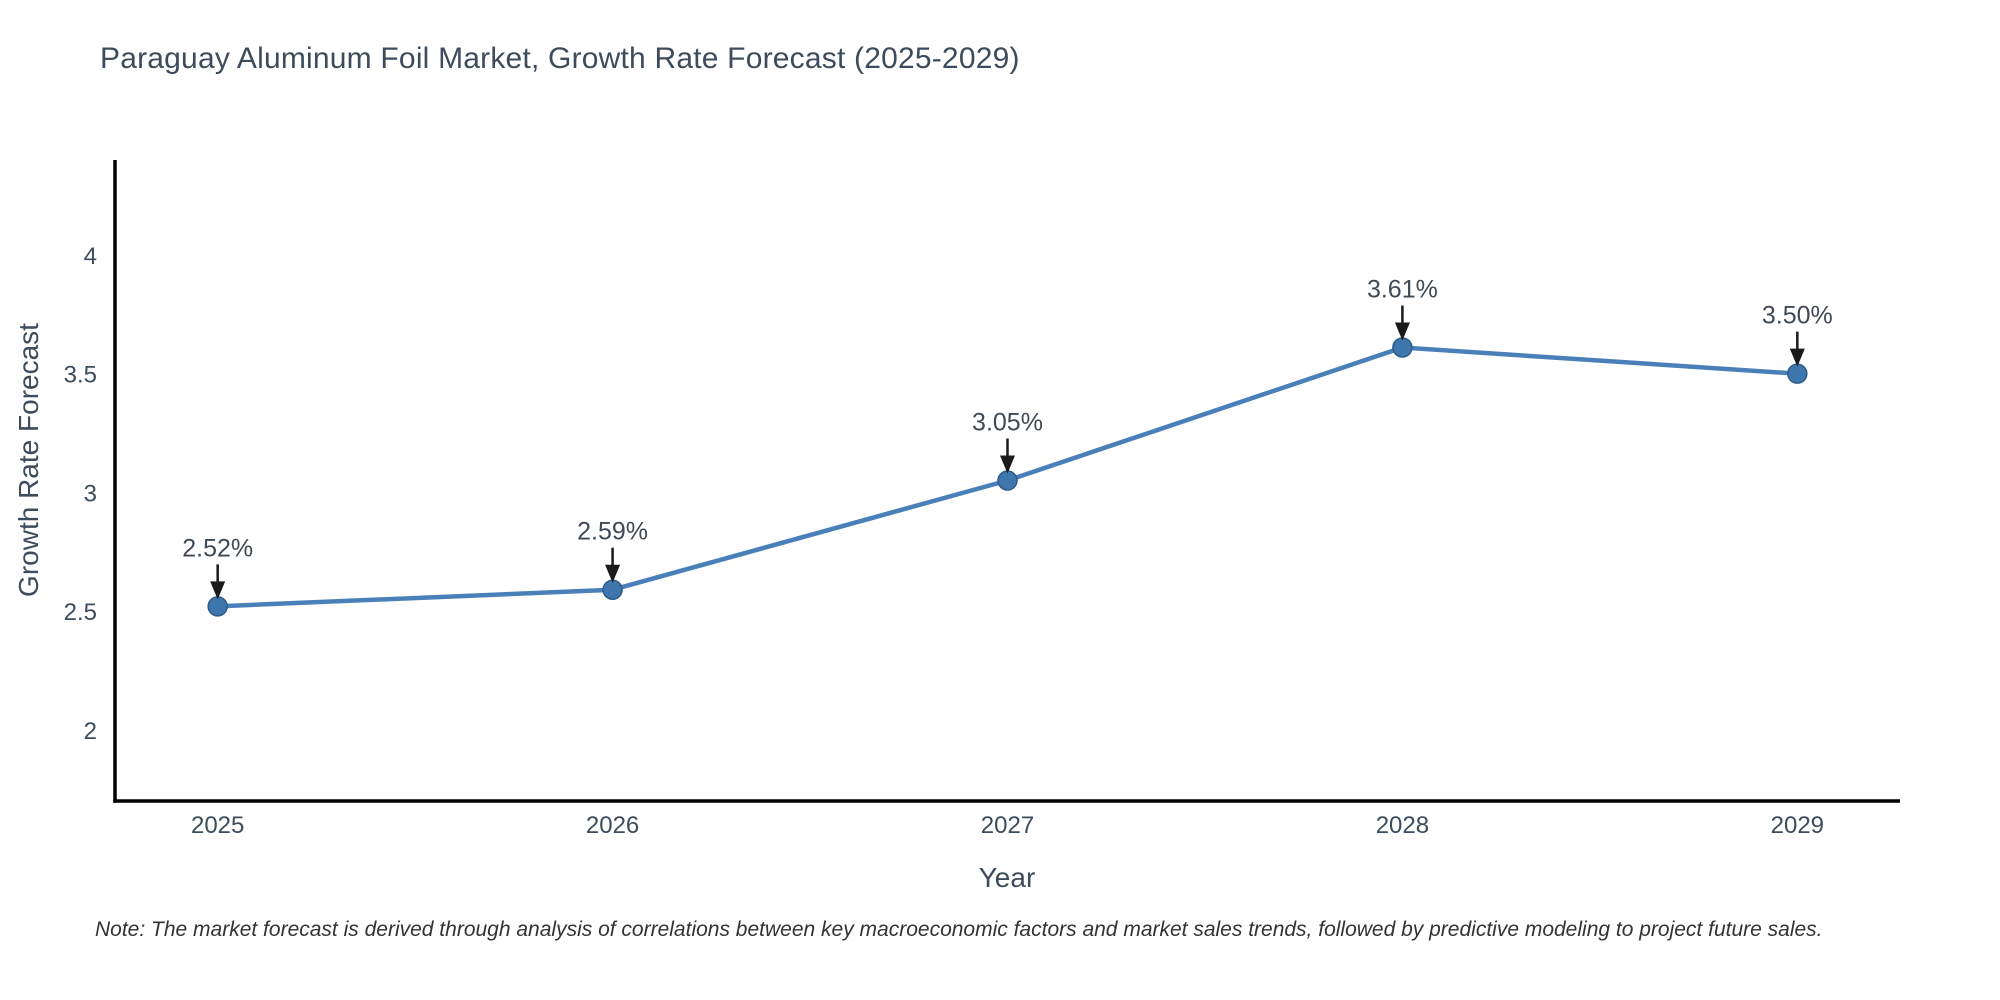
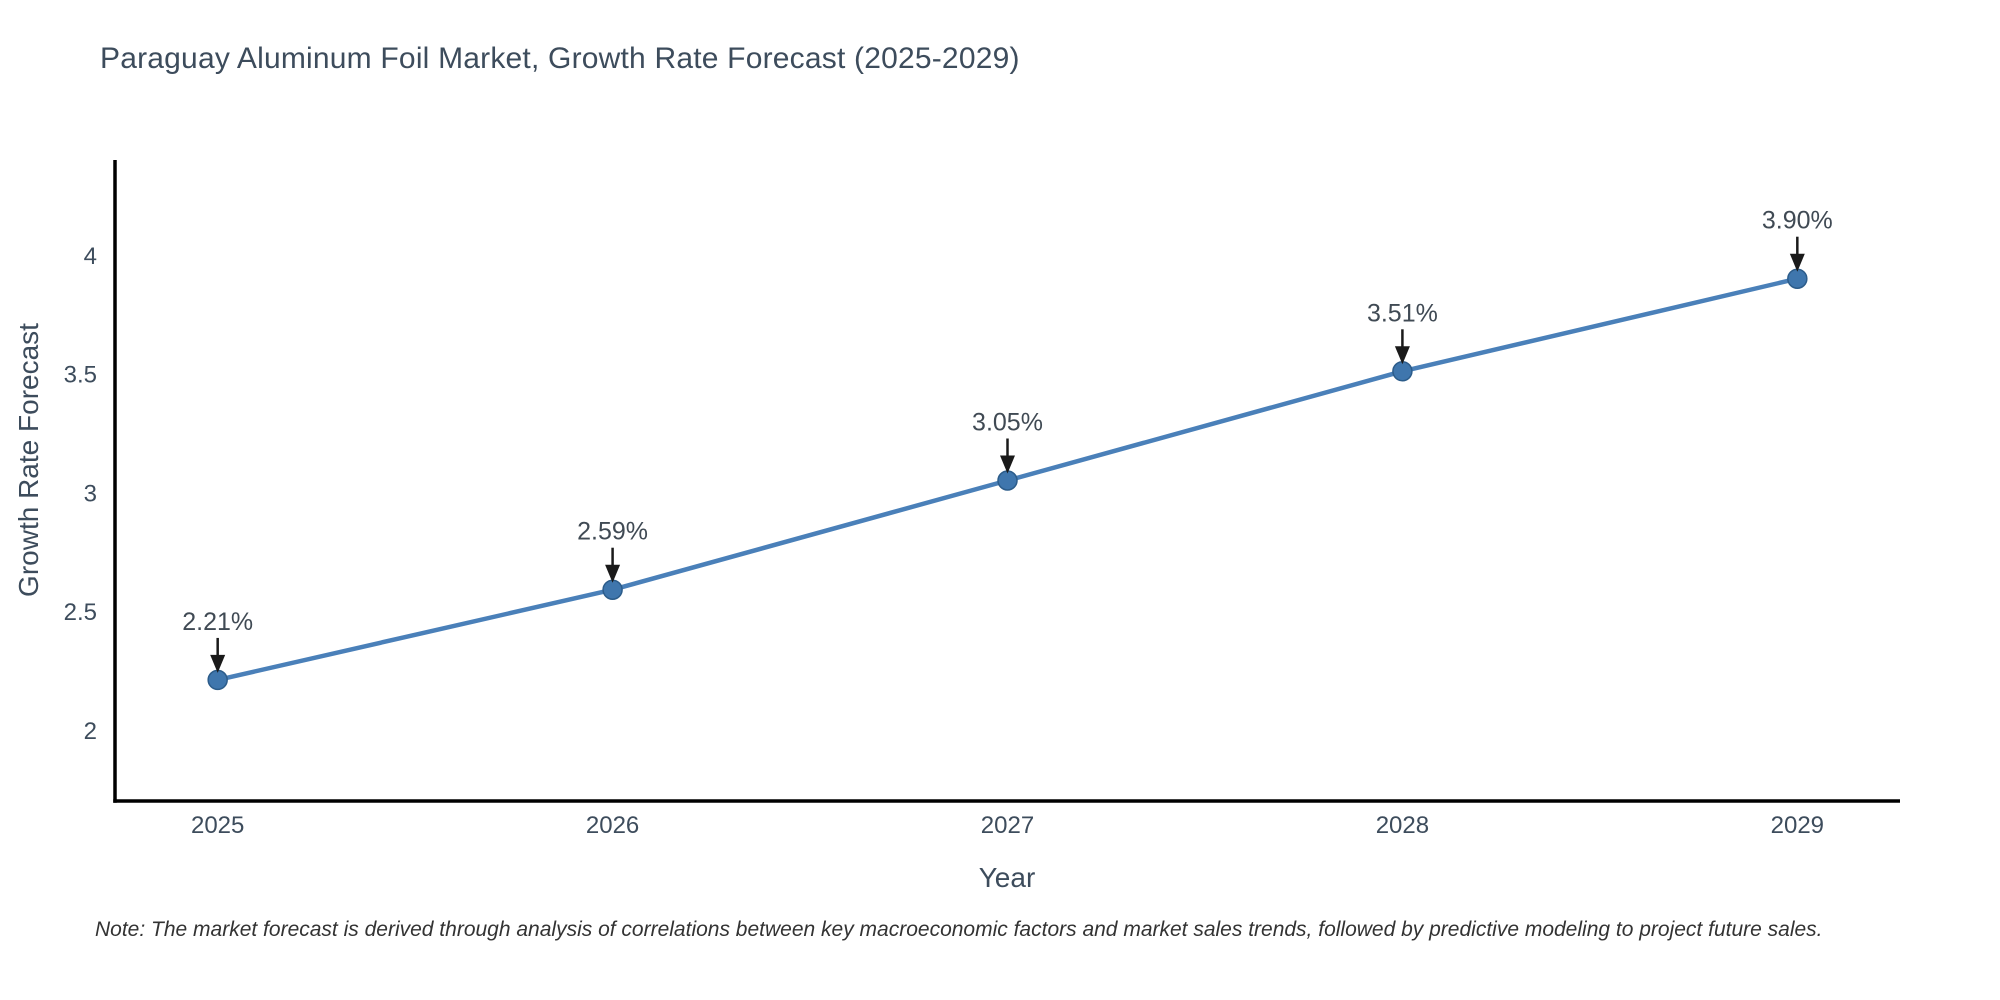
2025: 2.52% -> 2.21%
2028: 3.61% -> 3.51%
2029: 3.50% -> 3.90%
